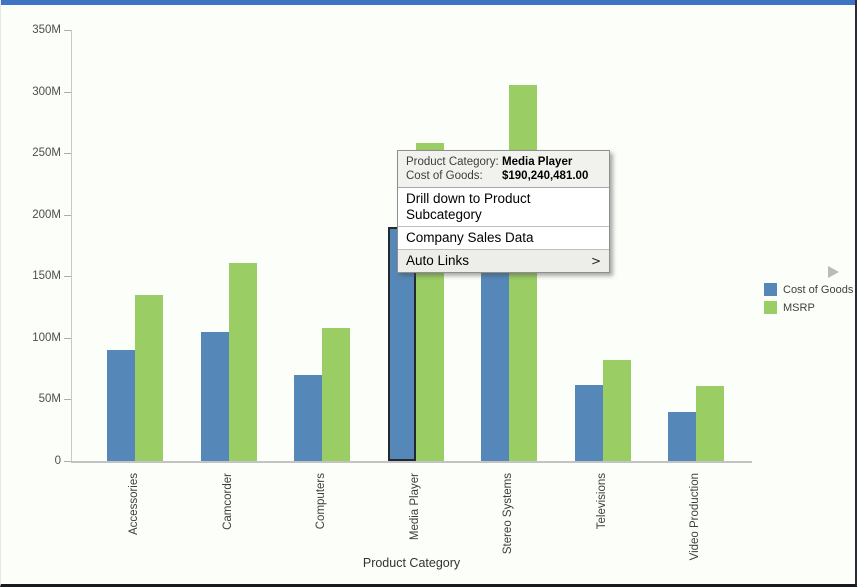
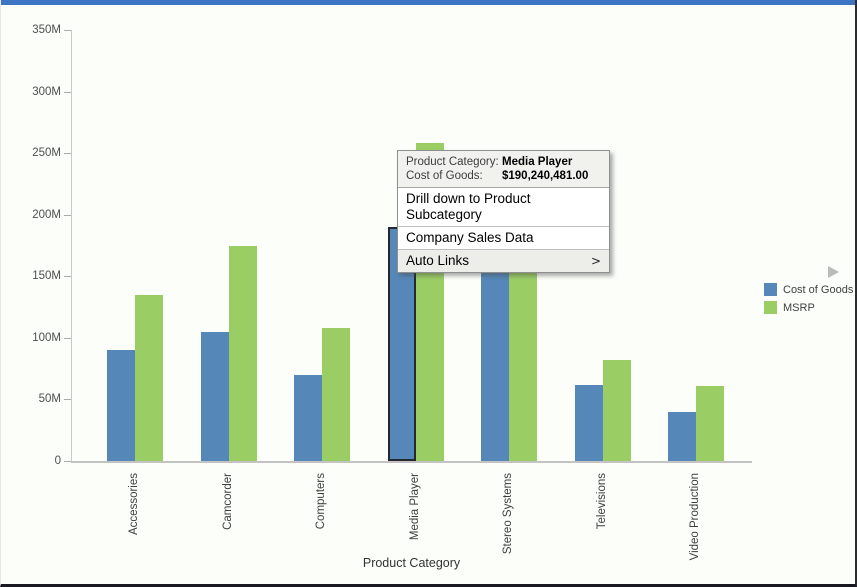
MSRP/Camcorder: 161M -> 175M
MSRP/Stereo Systems: 305M -> 233M
